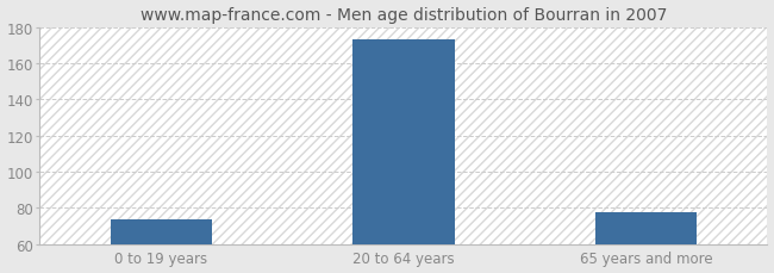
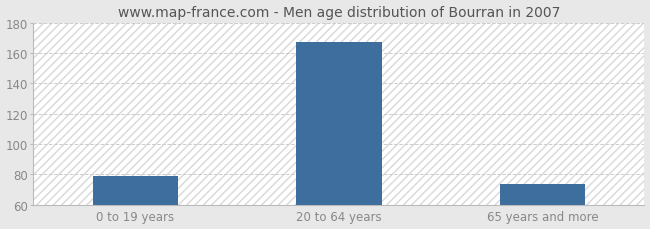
0 to 19 years: 74 -> 79
20 to 64 years: 173 -> 167
65 years and more: 78 -> 74
